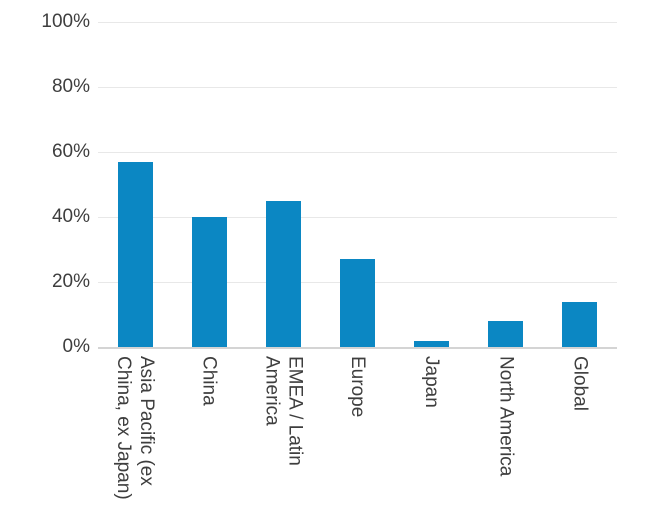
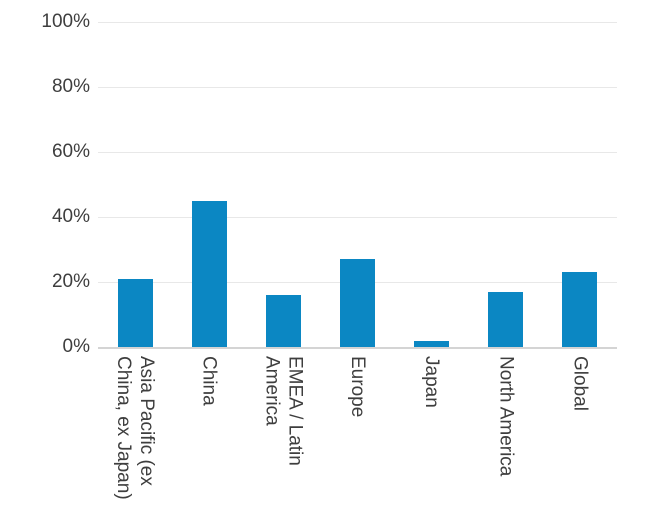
Asia Pacific (ex China, ex Japan): 57% -> 21%
China: 40% -> 45%
EMEA / Latin America: 45% -> 16%
North America: 8% -> 17%
Global: 14% -> 23%
